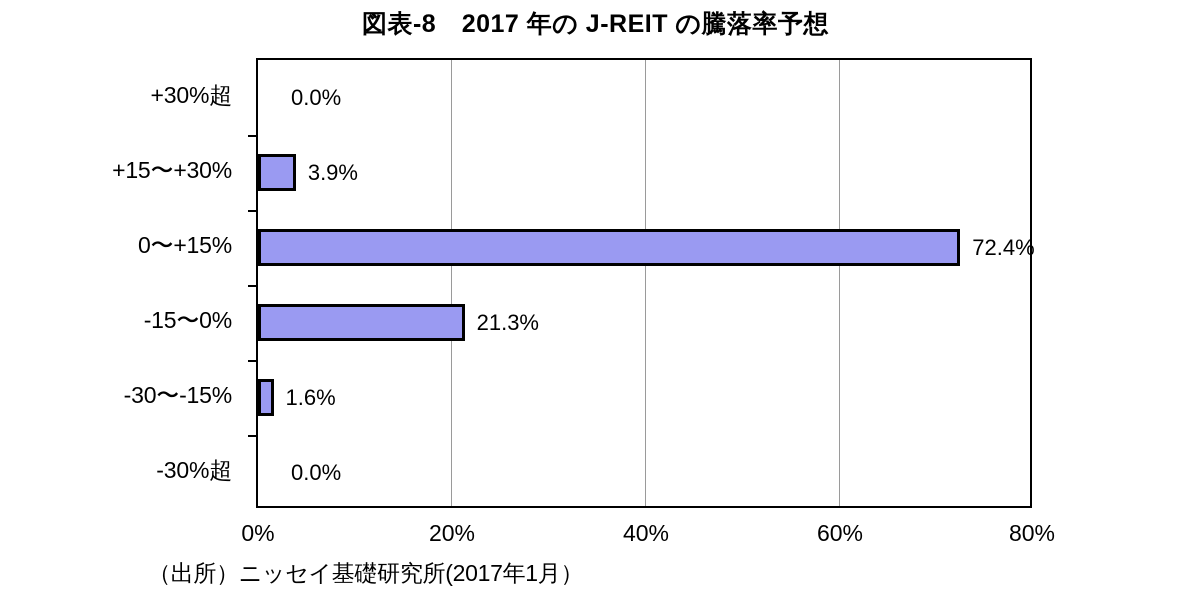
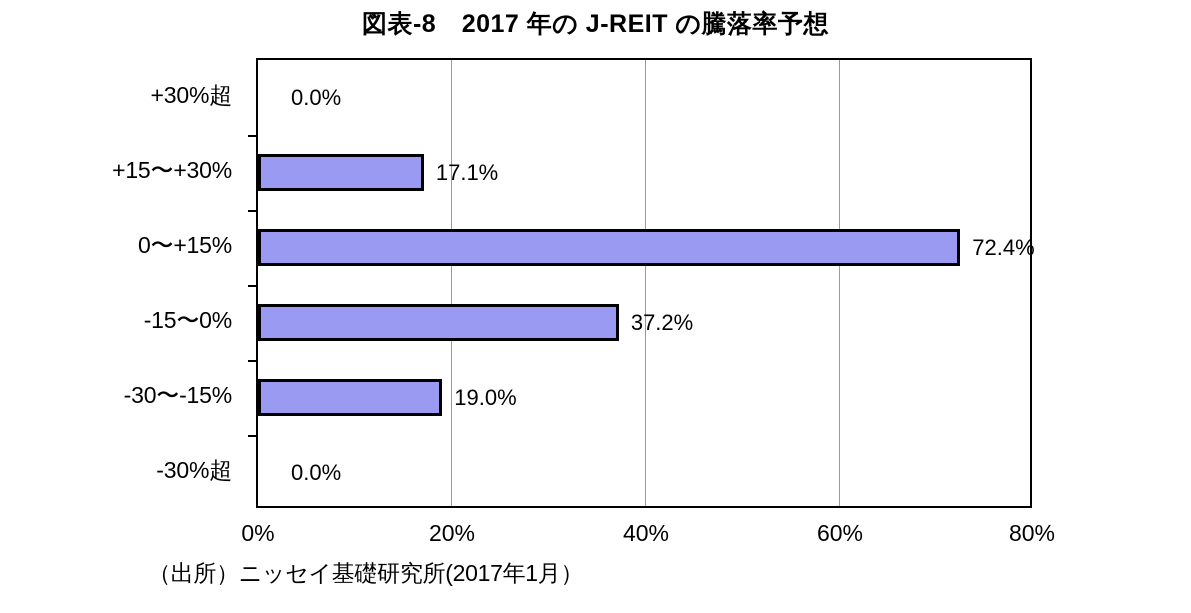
+15〜+30%: 3.9% -> 17.1%
-15〜0%: 21.3% -> 37.2%
-30〜-15%: 1.6% -> 19.0%
